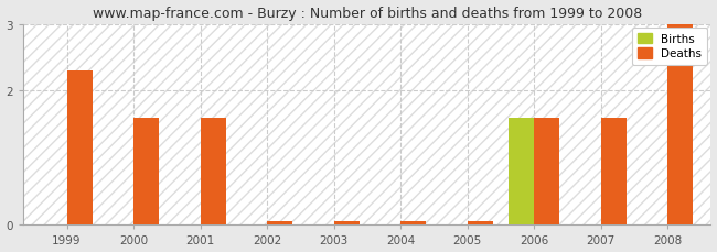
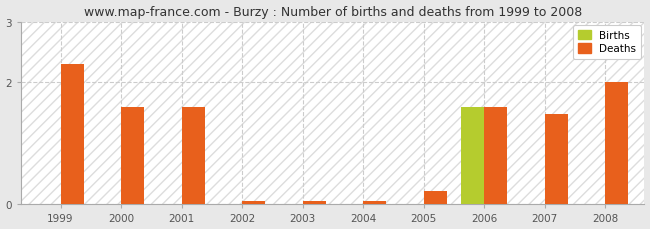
Deaths/2005: 0.05 -> 0.22
Deaths/2007: 1.60 -> 1.48
Deaths/2008: 3.00 -> 2.00
